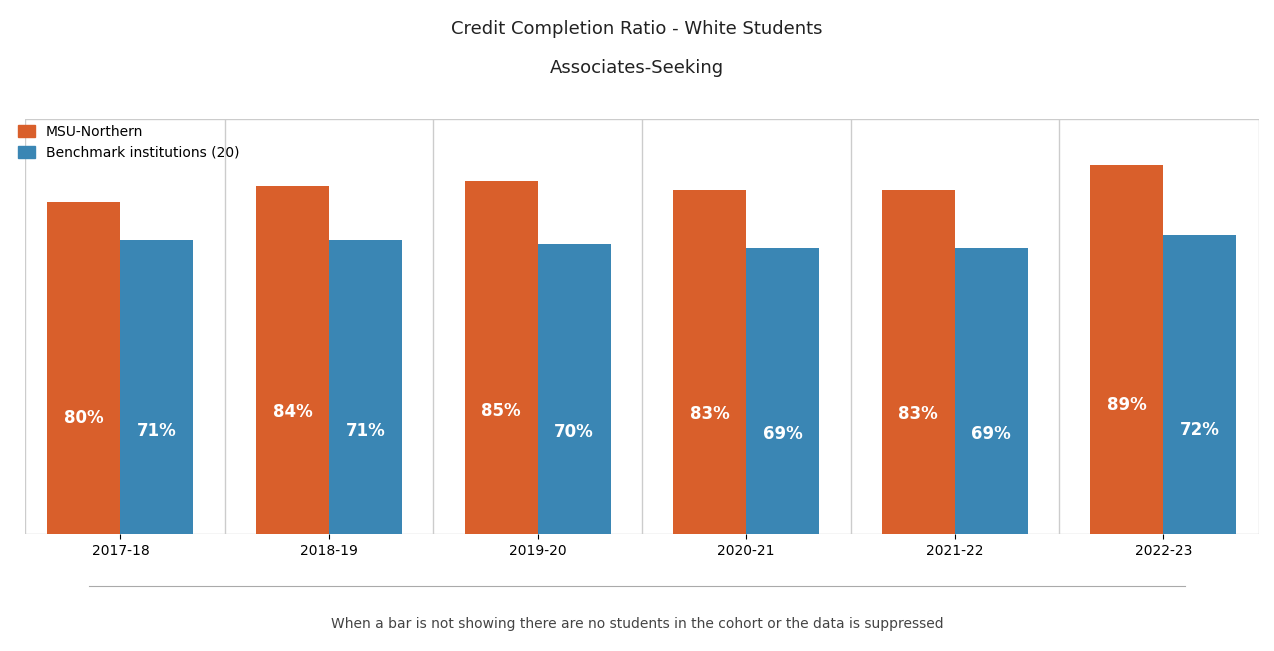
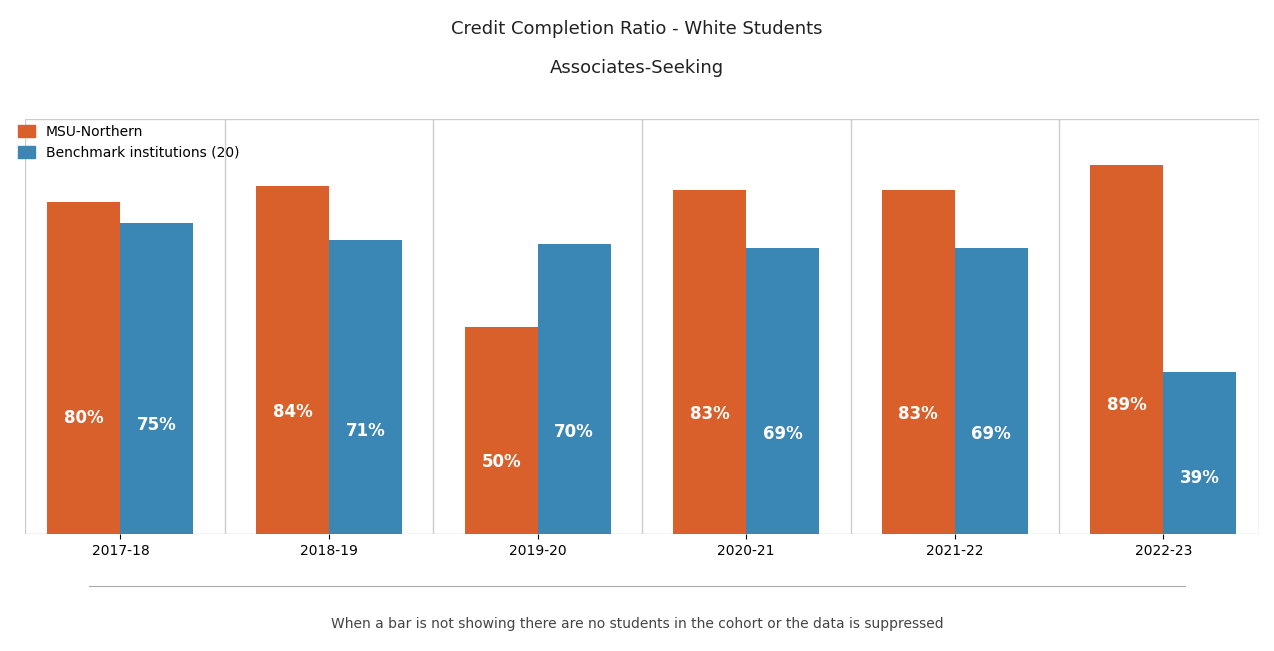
Benchmark institutions (20)/2017-18: 71% -> 75%
MSU-Northern/2019-20: 85% -> 50%
Benchmark institutions (20)/2022-23: 72% -> 39%
